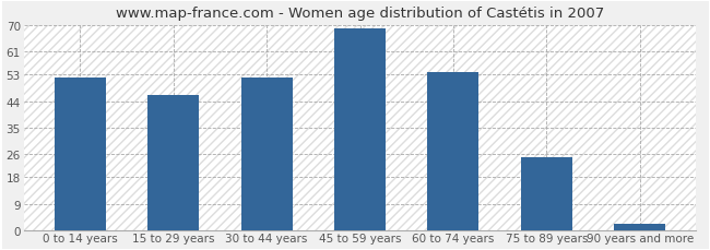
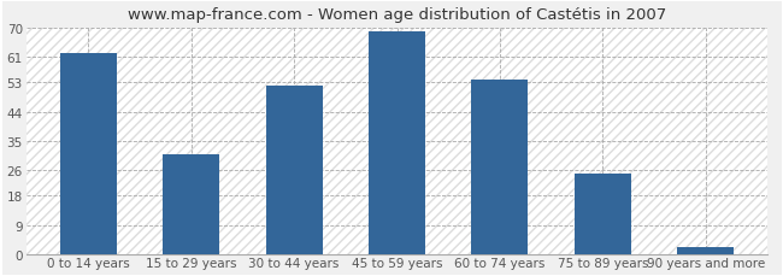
0 to 14 years: 52 -> 62
15 to 29 years: 46 -> 31
